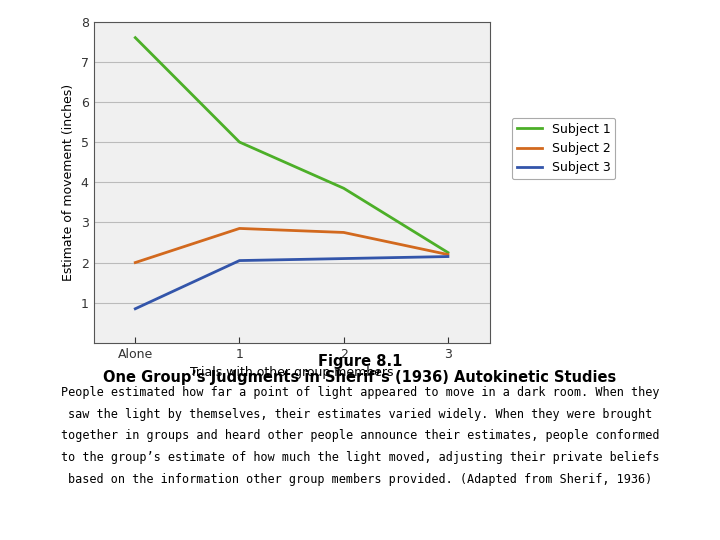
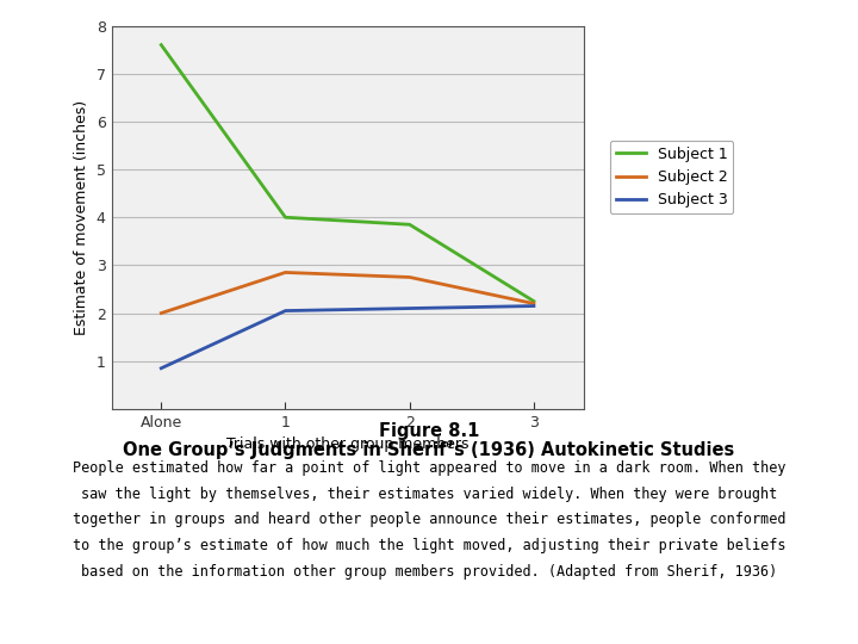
Subject 1/1: 5.00 -> 4.00
